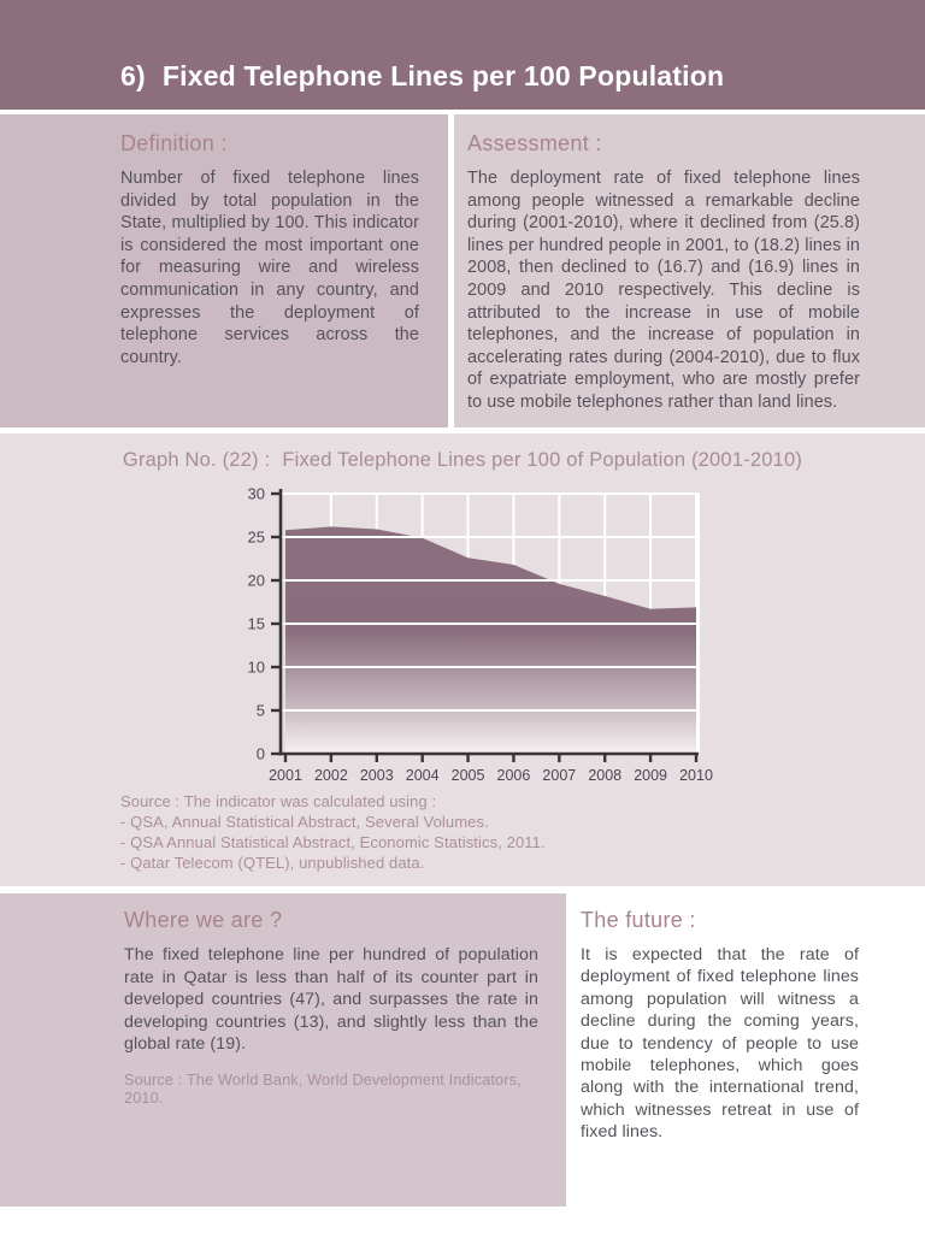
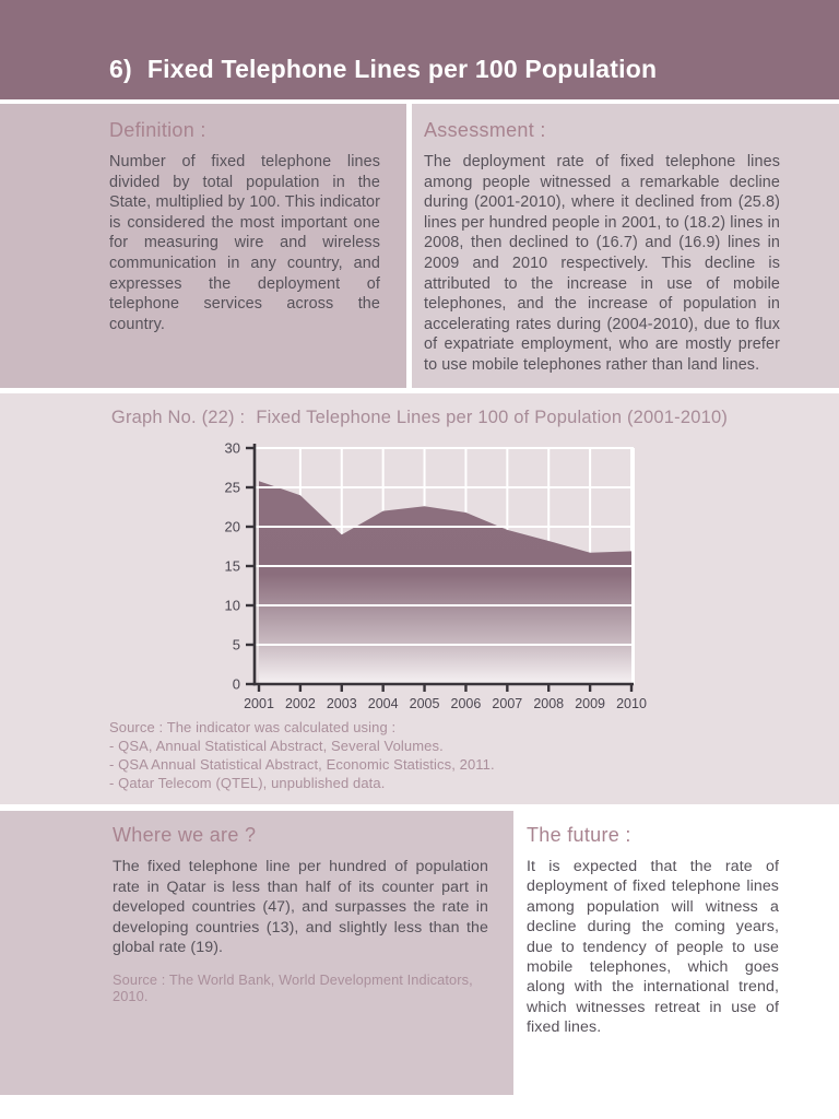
2002: 26 -> 24
2003: 26 -> 19
2004: 25 -> 22
